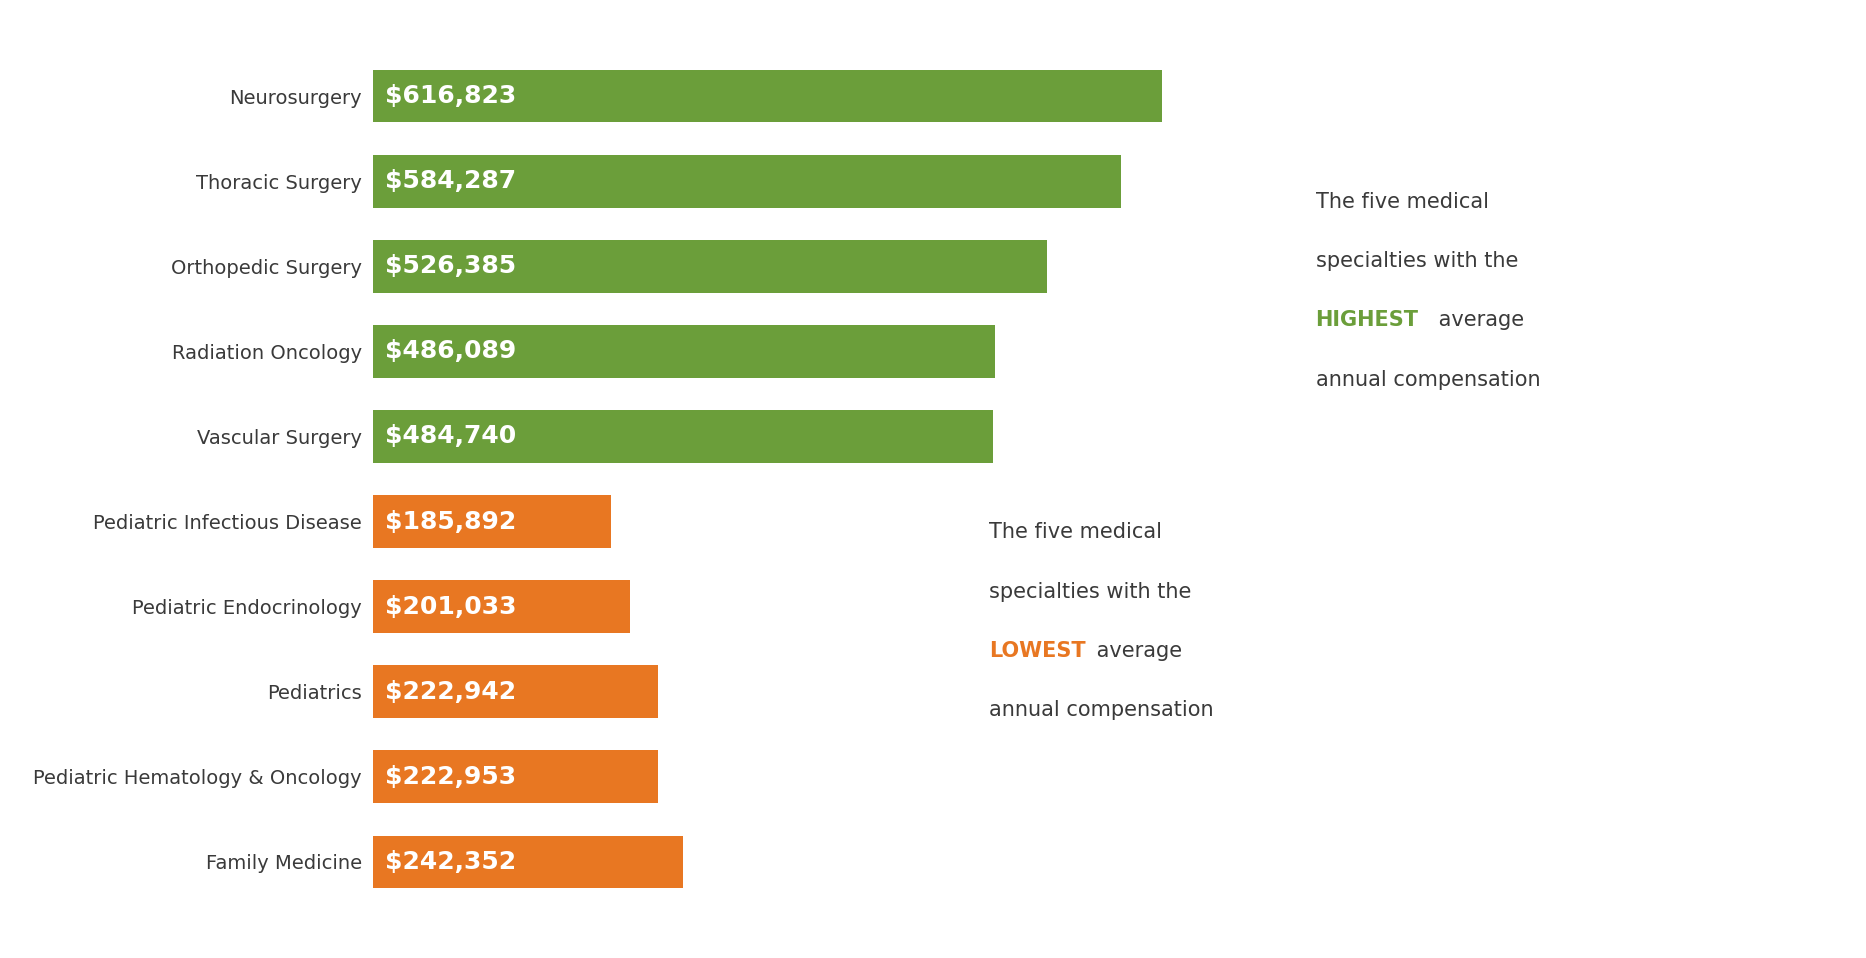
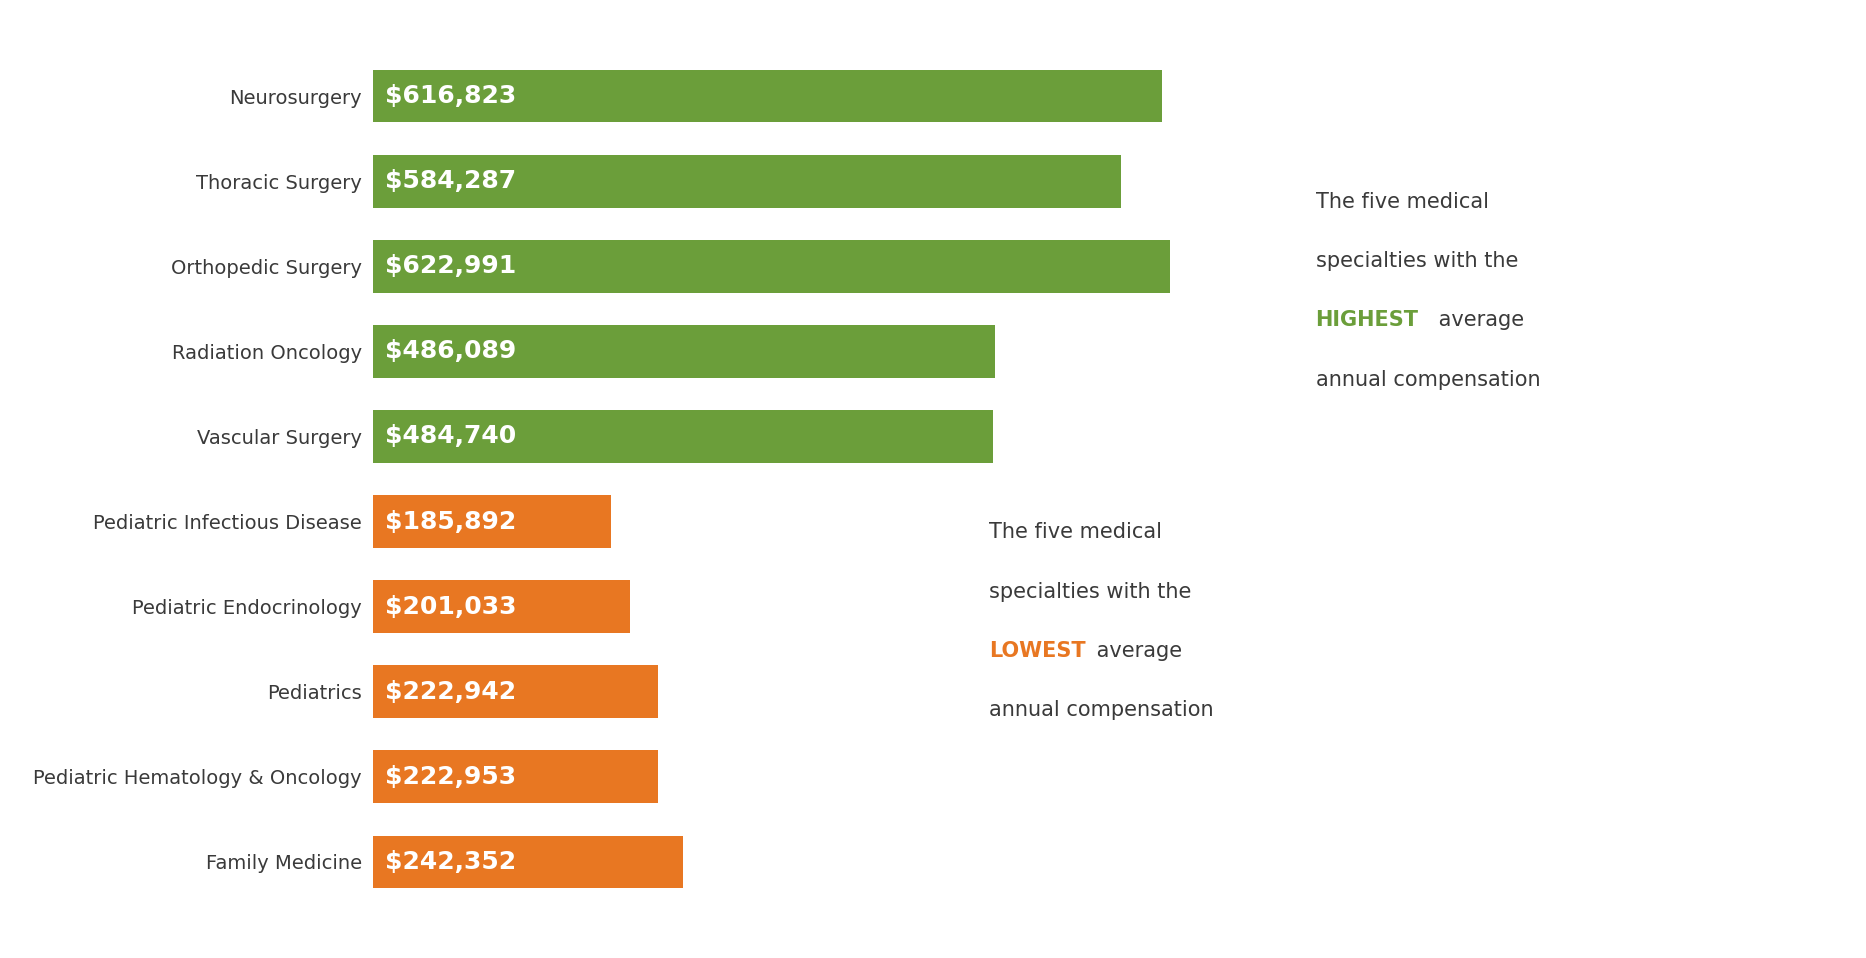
Orthopedic Surgery: $526,385 -> $622,991
